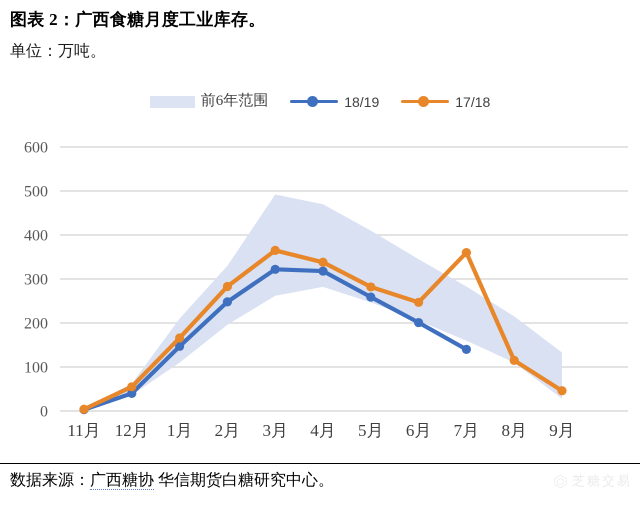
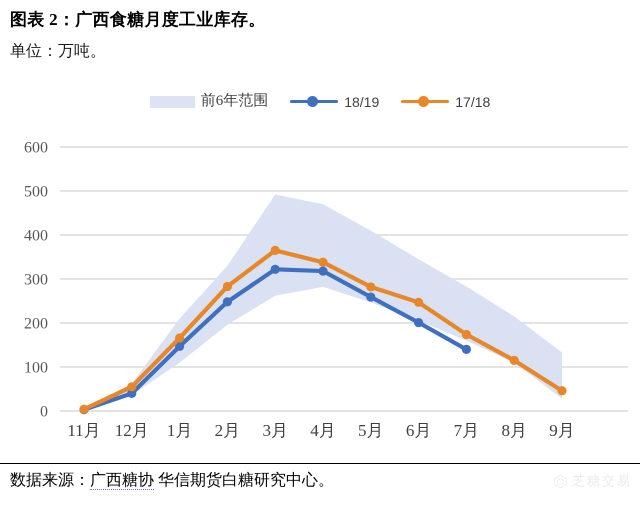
17/18/7月: 360 -> 170
